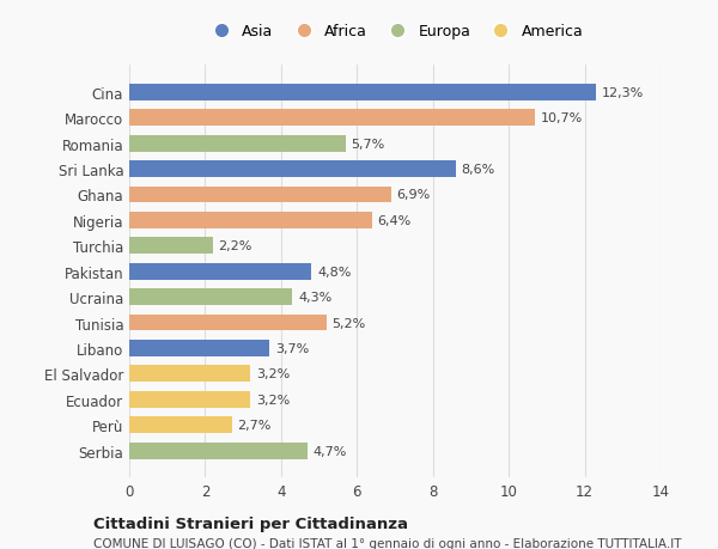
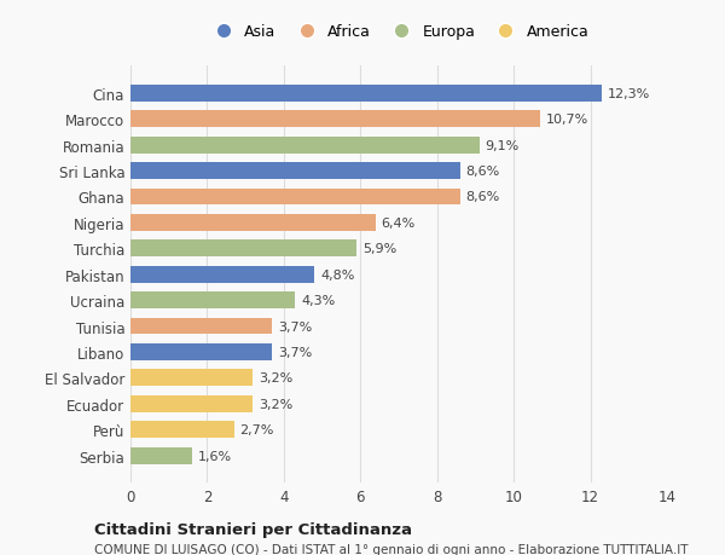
Romania: 5,7% -> 9,1%
Ghana: 6,9% -> 8,6%
Turchia: 2,2% -> 5,9%
Tunisia: 5,2% -> 3,7%
Serbia: 4,7% -> 1,6%
